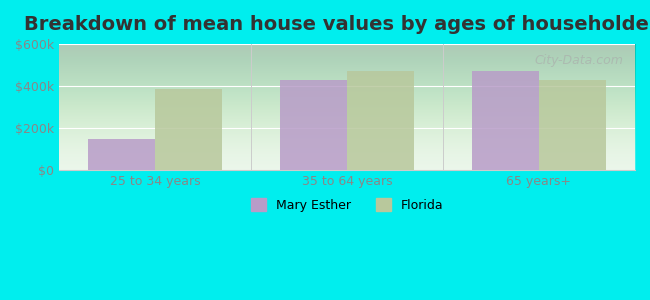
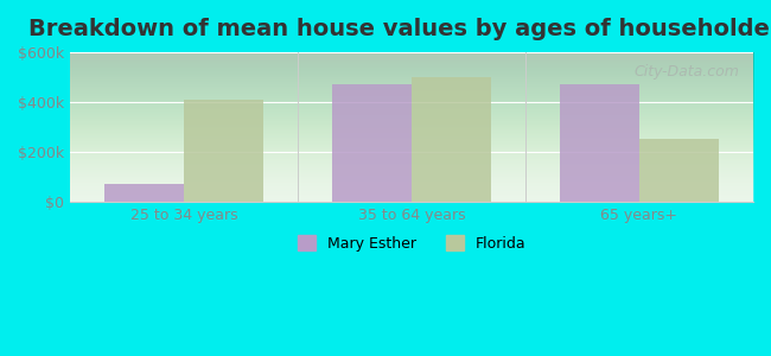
Mary Esther/25 to 34 years: $150k -> $70k
Florida/25 to 34 years: $385k -> $410k
Mary Esther/35 to 64 years: $430k -> $470k
Florida/35 to 64 years: $470k -> $500k
Florida/65 years+: $430k -> $255k
